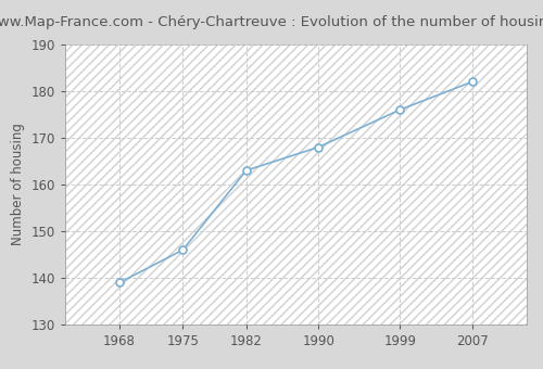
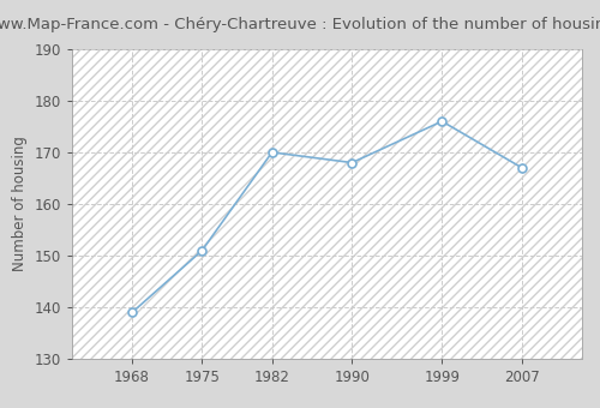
1975: 146 -> 151
1982: 163 -> 170
2007: 182 -> 167
